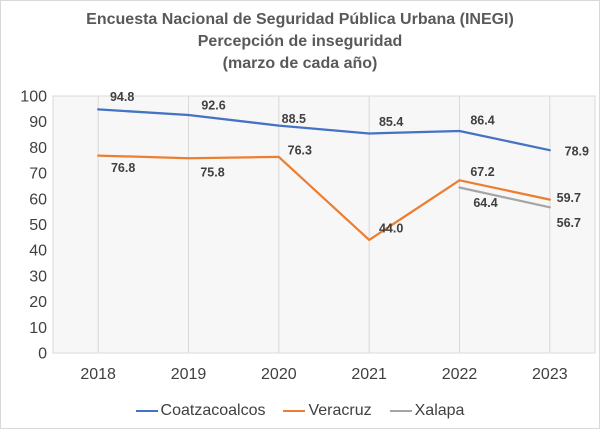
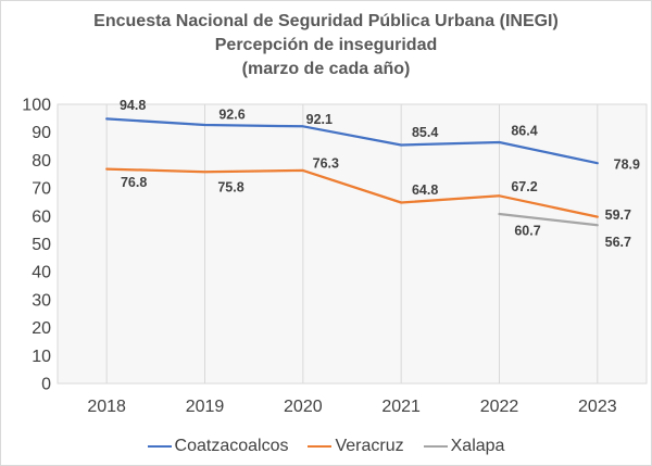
Coatzacoalcos/2020: 88.5 -> 92.1
Veracruz/2021: 44.0 -> 64.8
Xalapa/2022: 64.4 -> 60.7
